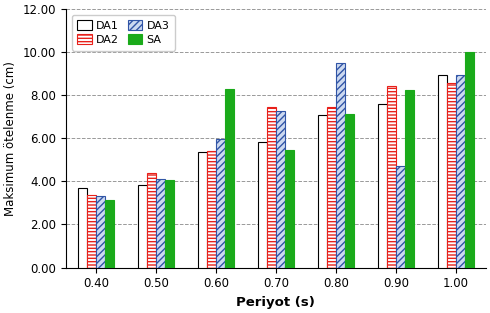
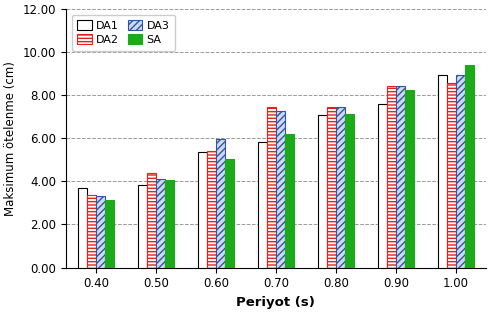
SA/0.60: 8.30 -> 5.05
SA/0.70: 5.45 -> 6.20
DA3/0.80: 9.50 -> 7.45
DA3/0.90: 4.70 -> 8.45
SA/1.00: 10.00 -> 9.40
